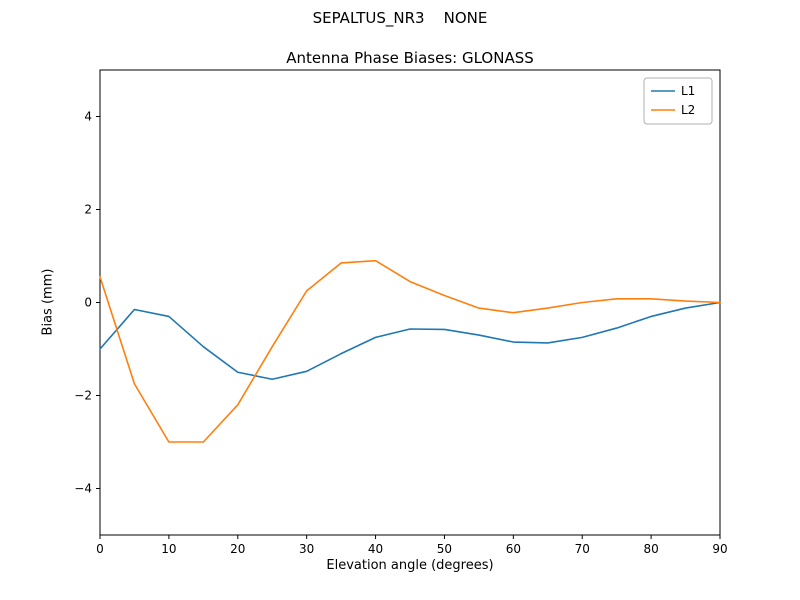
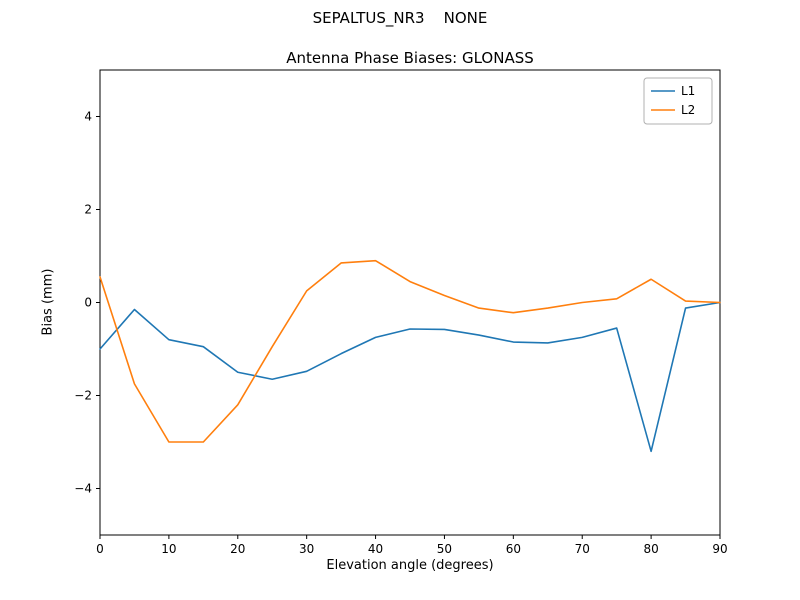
L1/10: -0.3 -> -0.8
L1/80: -0.3 -> -3.2
L2/80: 0.1 -> 0.5
